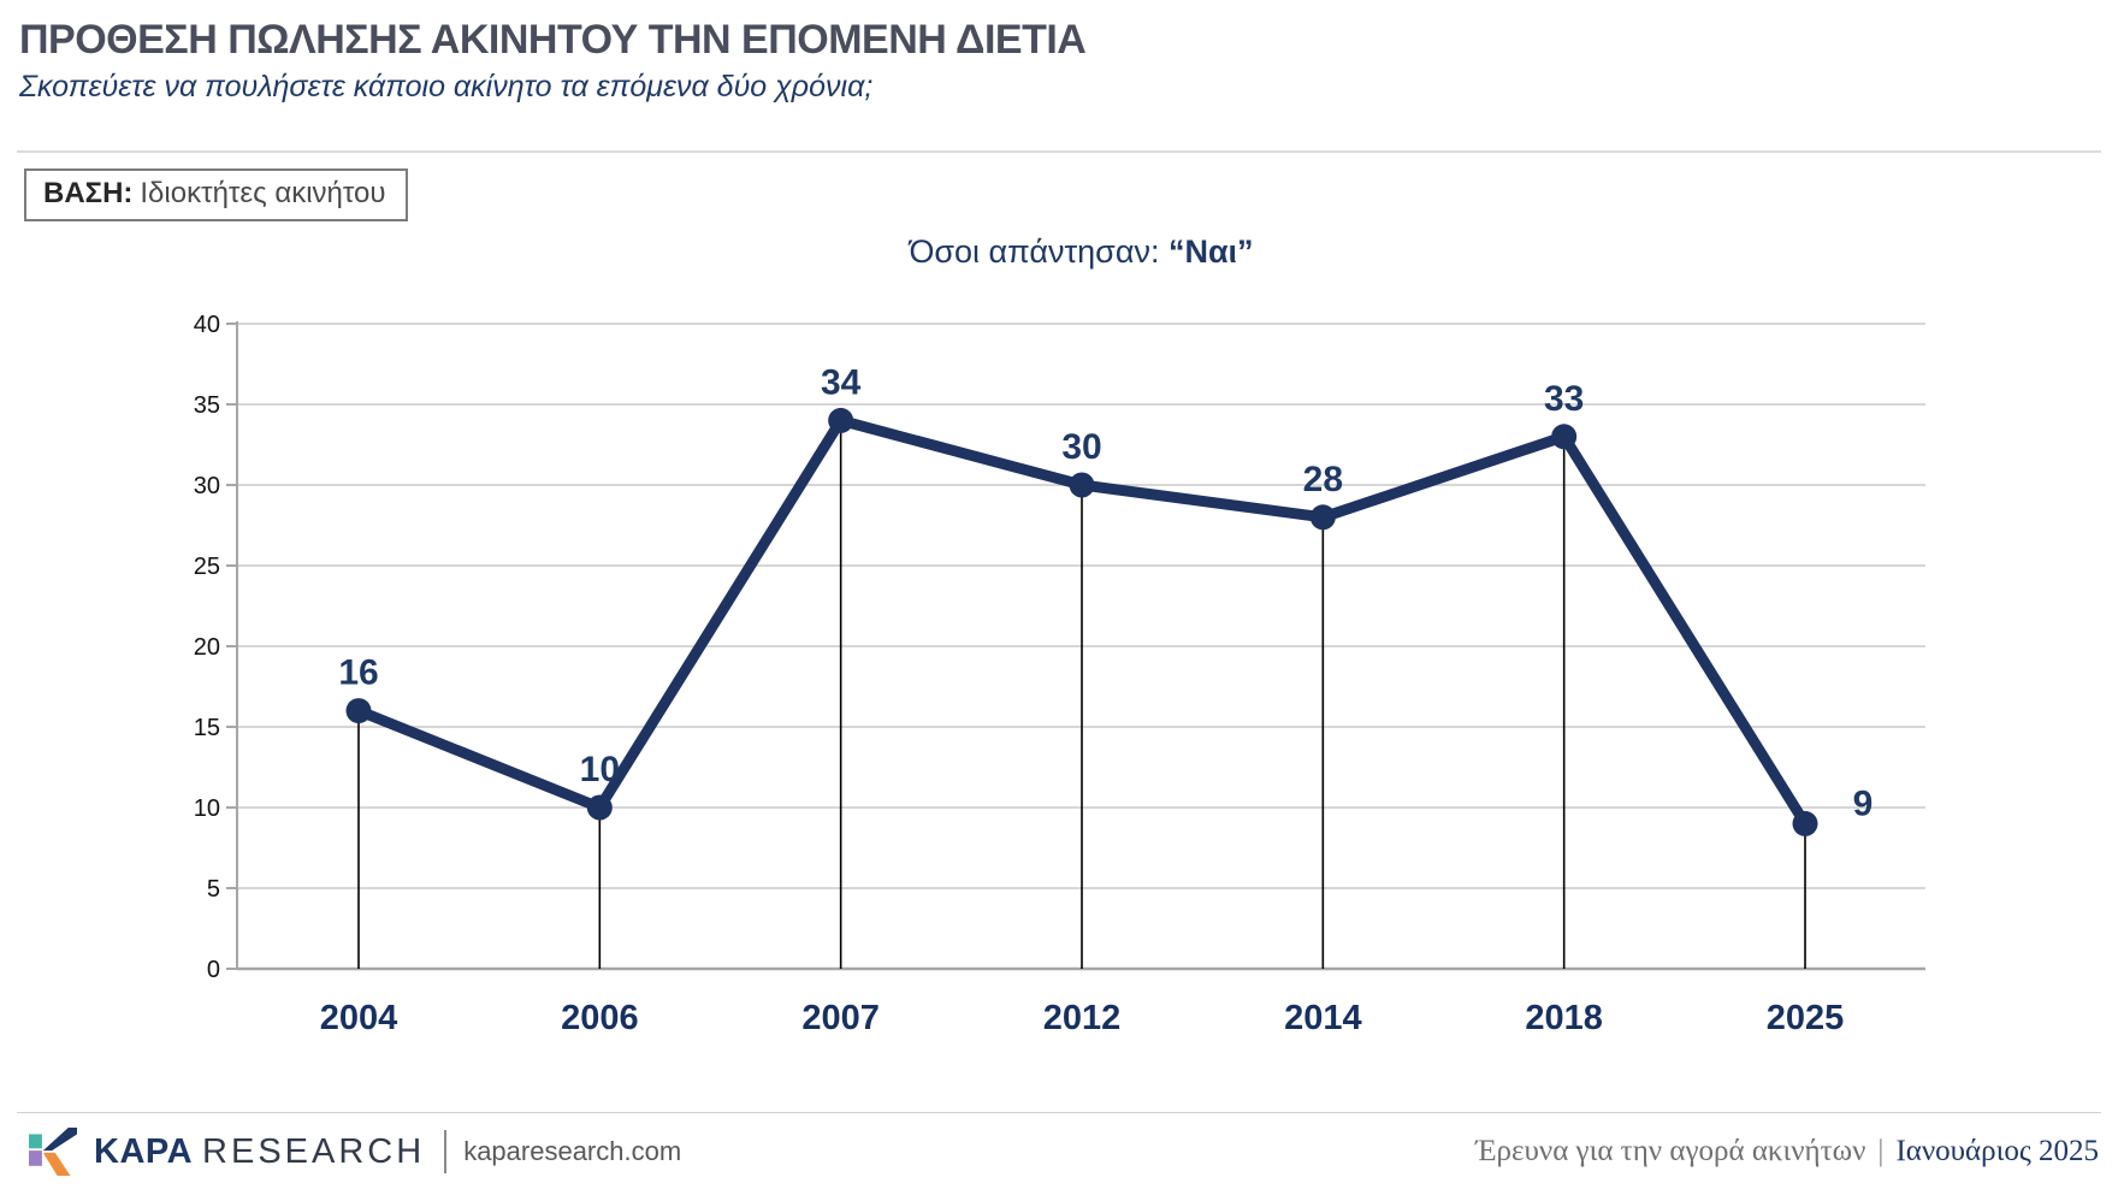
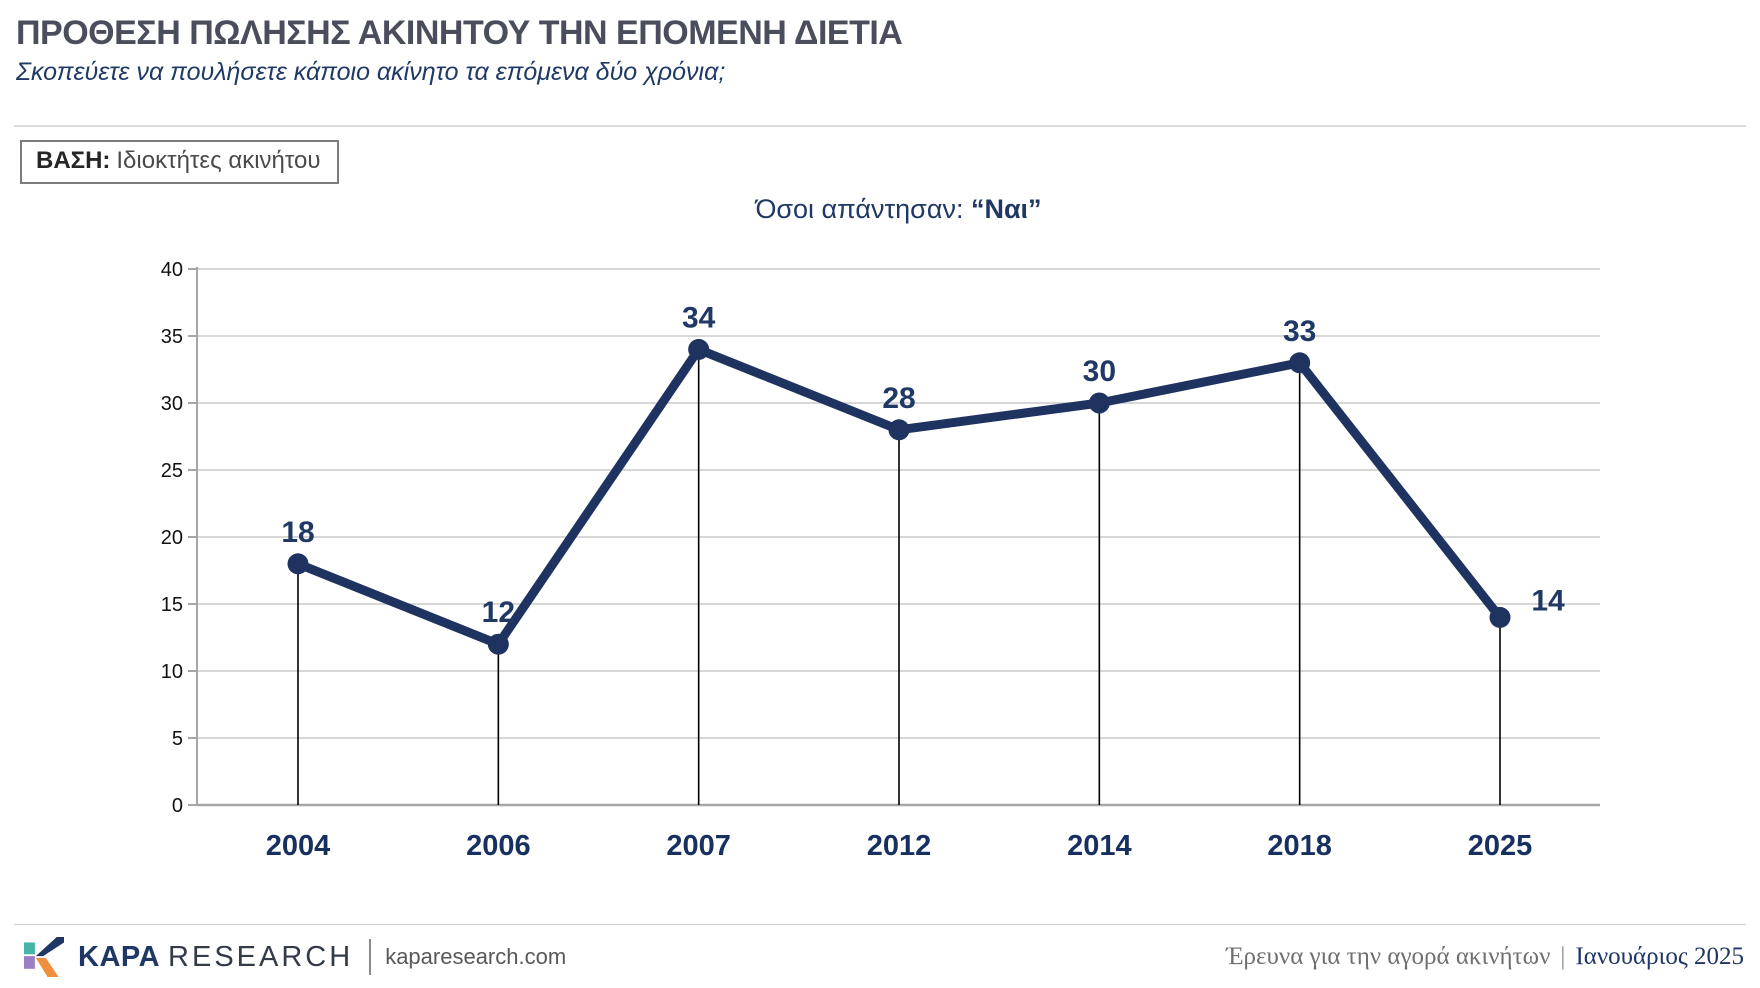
2004: 16 -> 18
2006: 10 -> 12
2012: 30 -> 28
2014: 28 -> 30
2025: 9 -> 14
